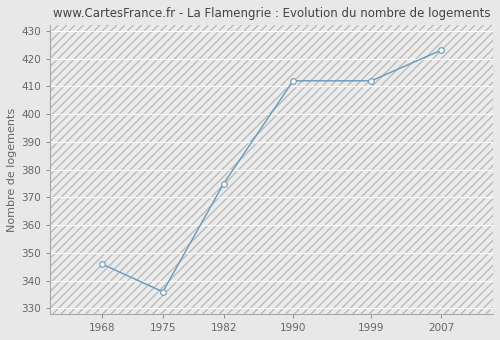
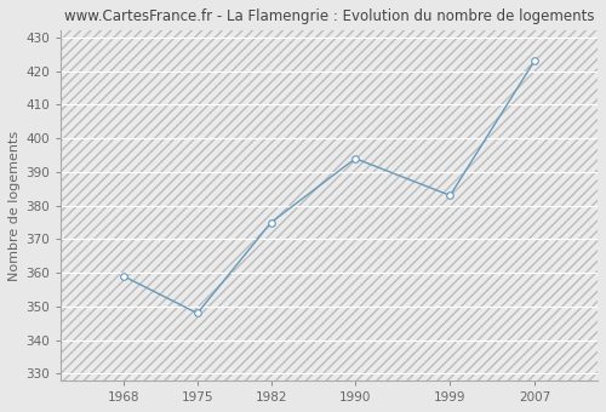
1968: 346 -> 359
1975: 336 -> 348
1990: 412 -> 394
1999: 412 -> 383
